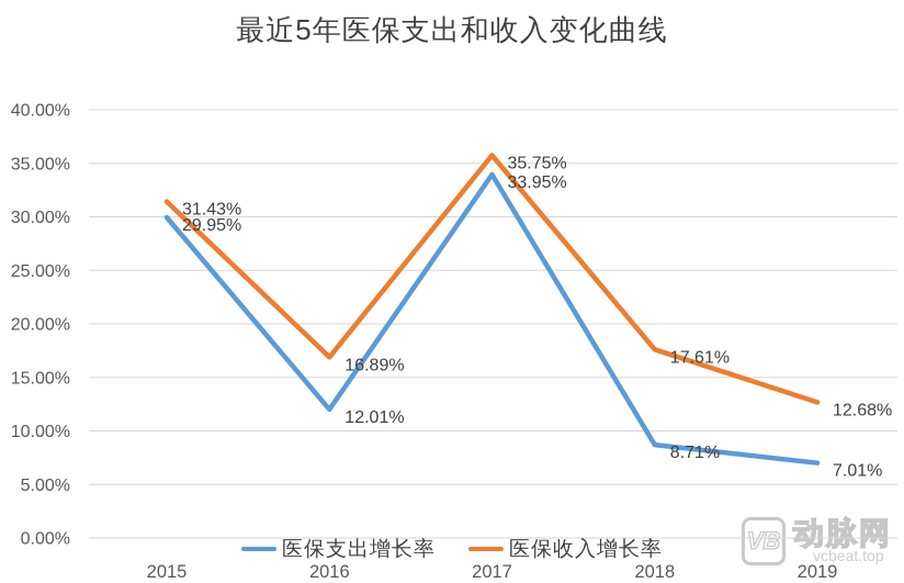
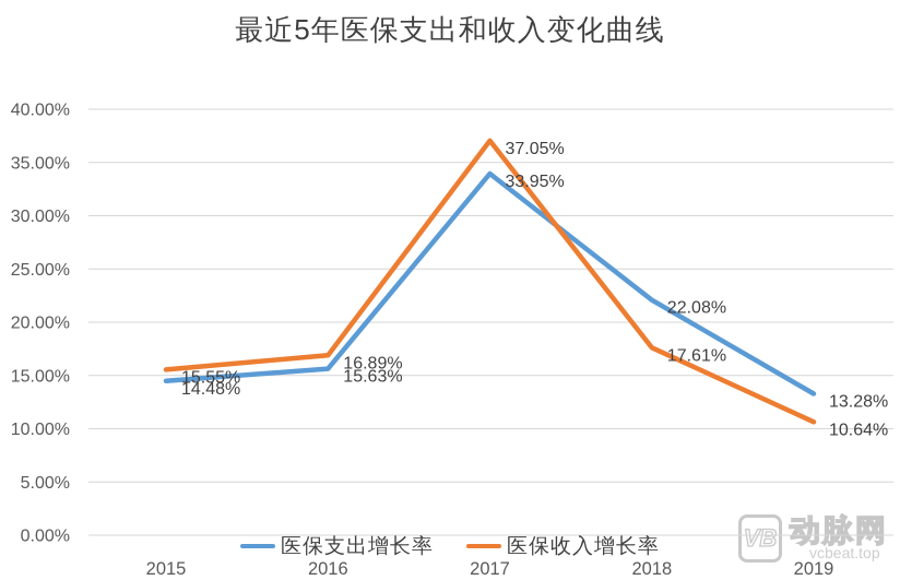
医保支出增长率/2015: 29.95% -> 14.48%
医保收入增长率/2015: 31.43% -> 15.55%
医保支出增长率/2016: 12.01% -> 15.63%
医保收入增长率/2017: 35.75% -> 37.05%
医保支出增长率/2018: 8.71% -> 22.08%
医保支出增长率/2019: 7.01% -> 13.28%
医保收入增长率/2019: 12.68% -> 10.64%
